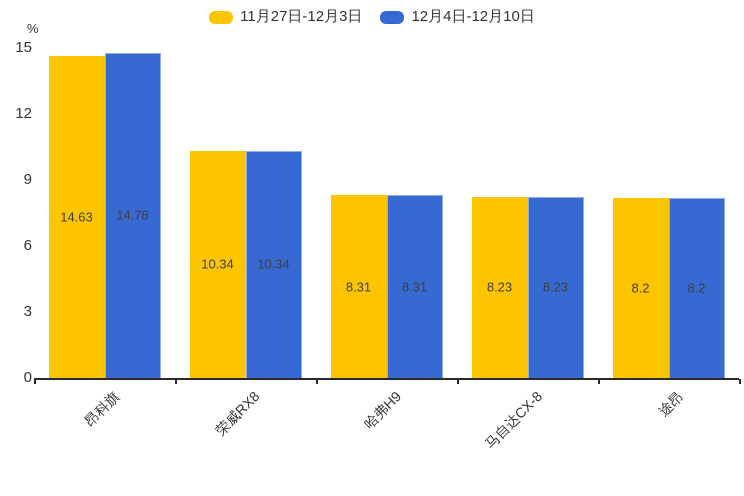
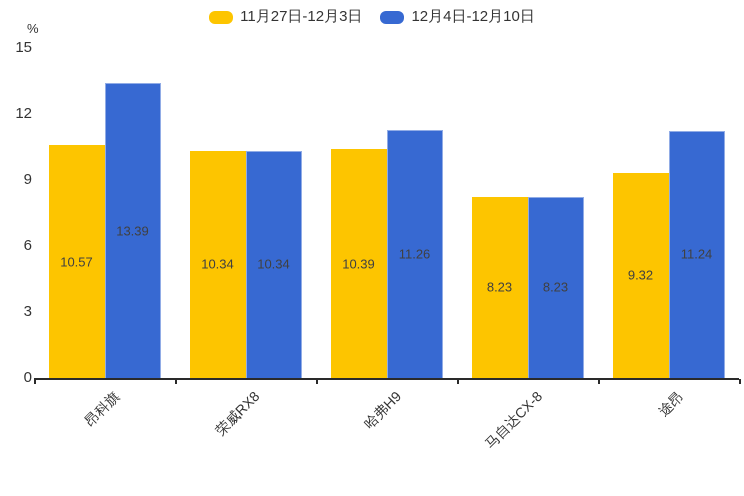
11月27日-12月3日/昂科旗: 14.63 -> 10.57
12月4日-12月10日/昂科旗: 14.78 -> 13.39
11月27日-12月3日/哈弗H9: 8.31 -> 10.39
12月4日-12月10日/哈弗H9: 8.31 -> 11.26
11月27日-12月3日/途昂: 8.2 -> 9.32
12月4日-12月10日/途昂: 8.2 -> 11.24
